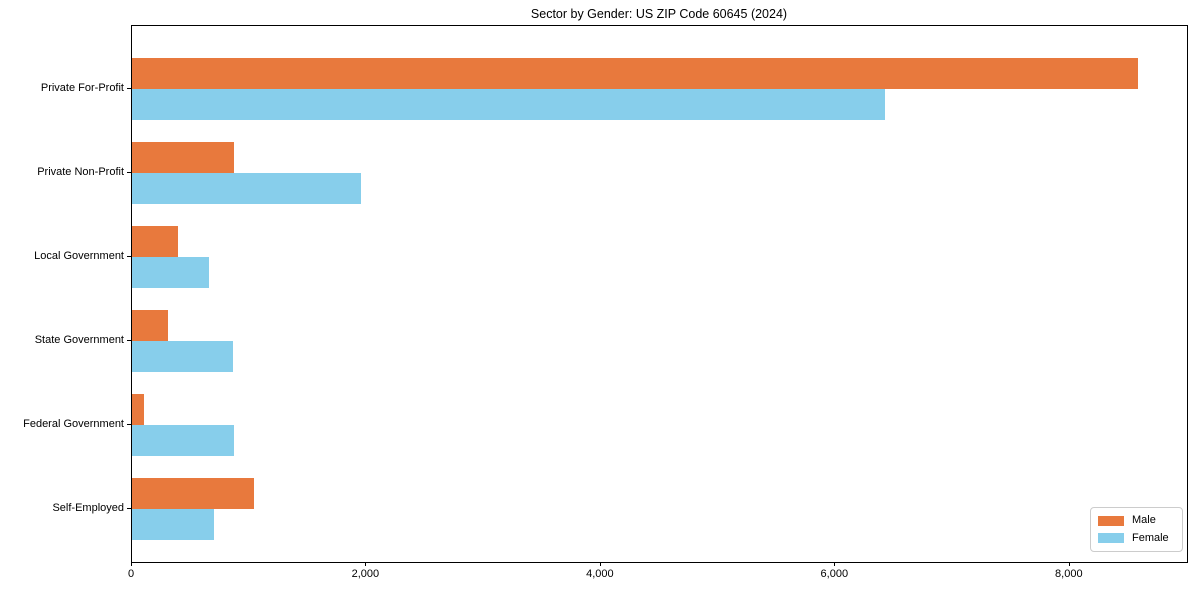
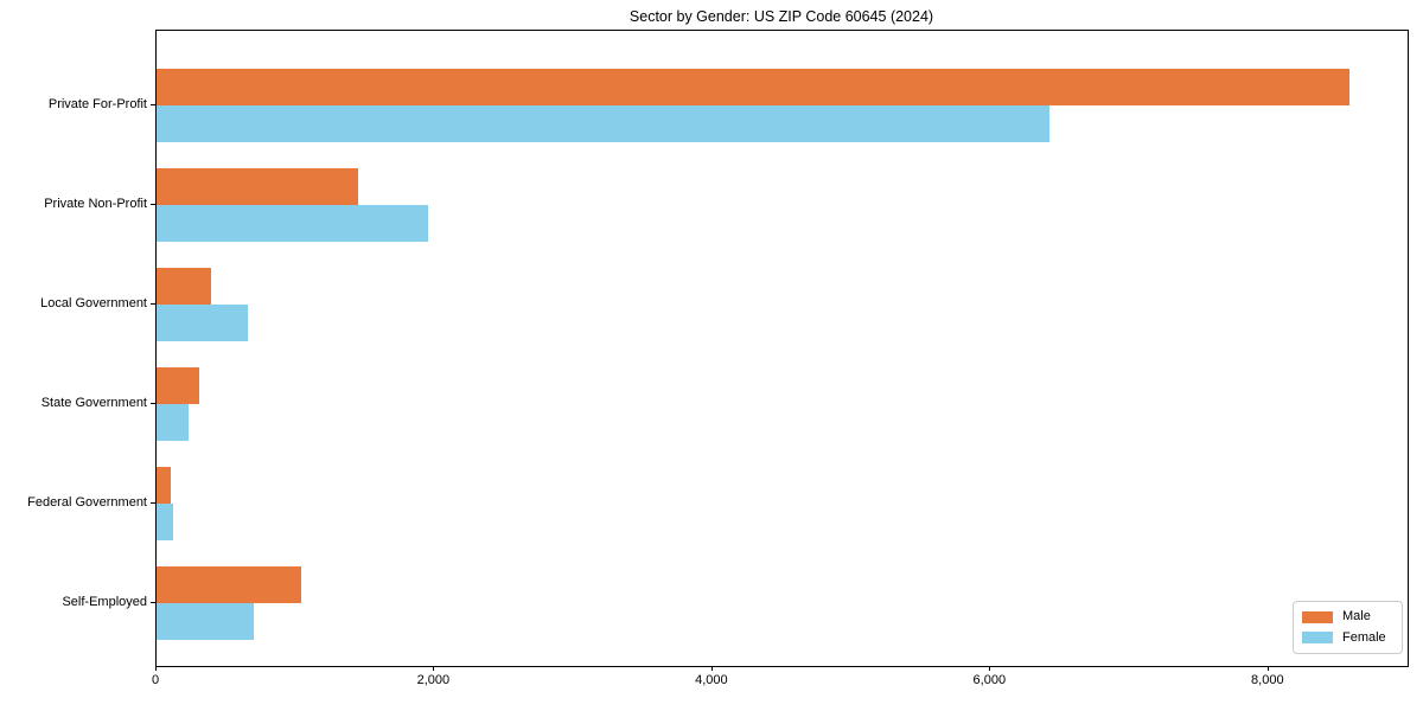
Male/Private Non-Profit: 870 -> 1450
Female/State Government: 860 -> 230
Female/Federal Government: 870 -> 120
